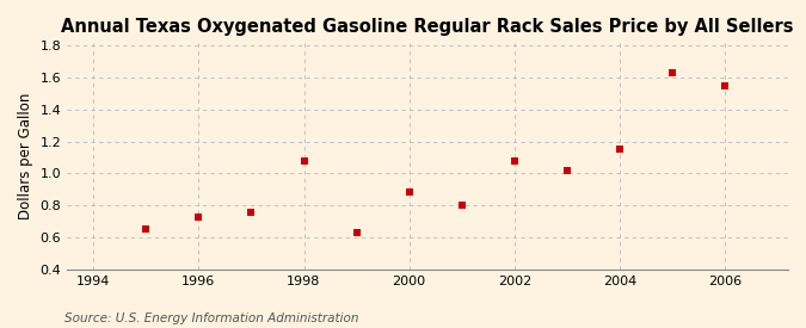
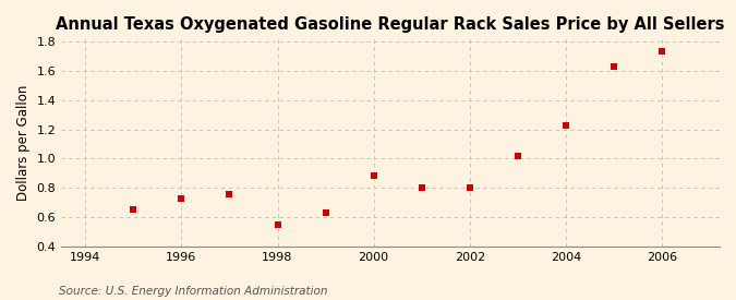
1998: 1.08 -> 0.55
2002: 1.08 -> 0.80
2004: 1.15 -> 1.23
2006: 1.55 -> 1.73
